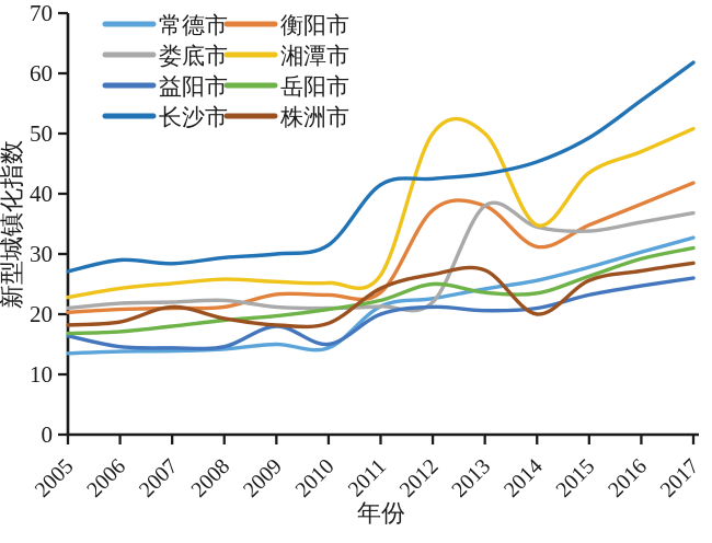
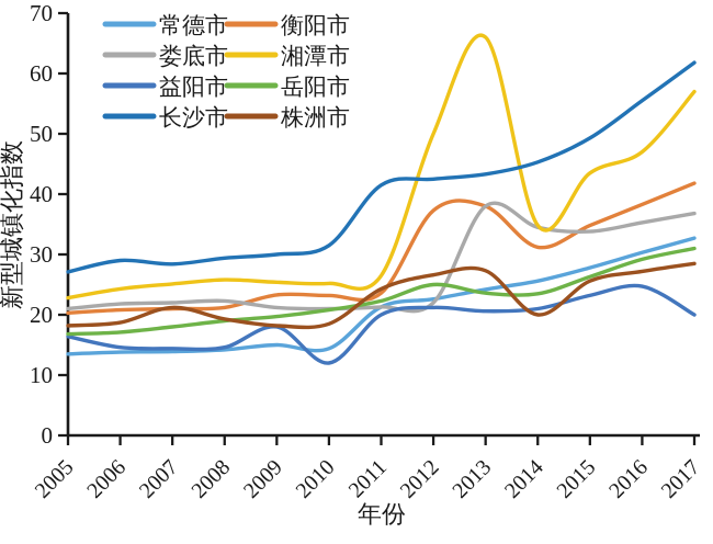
益阳市/2010: 15 -> 12
湘潭市/2013: 50 -> 66
湘潭市/2017: 51 -> 57
益阳市/2017: 26 -> 20
